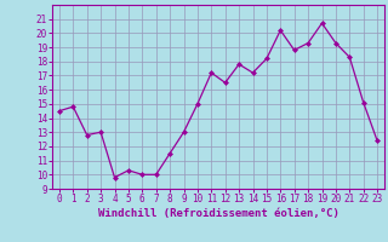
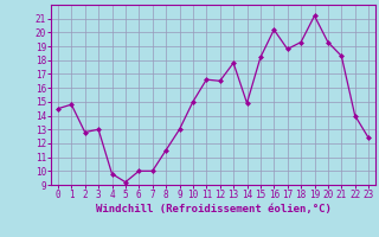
5: 10.3 -> 9.2
11: 17.2 -> 16.6
14: 17.2 -> 14.9
19: 20.7 -> 21.2
22: 15.1 -> 14.0
